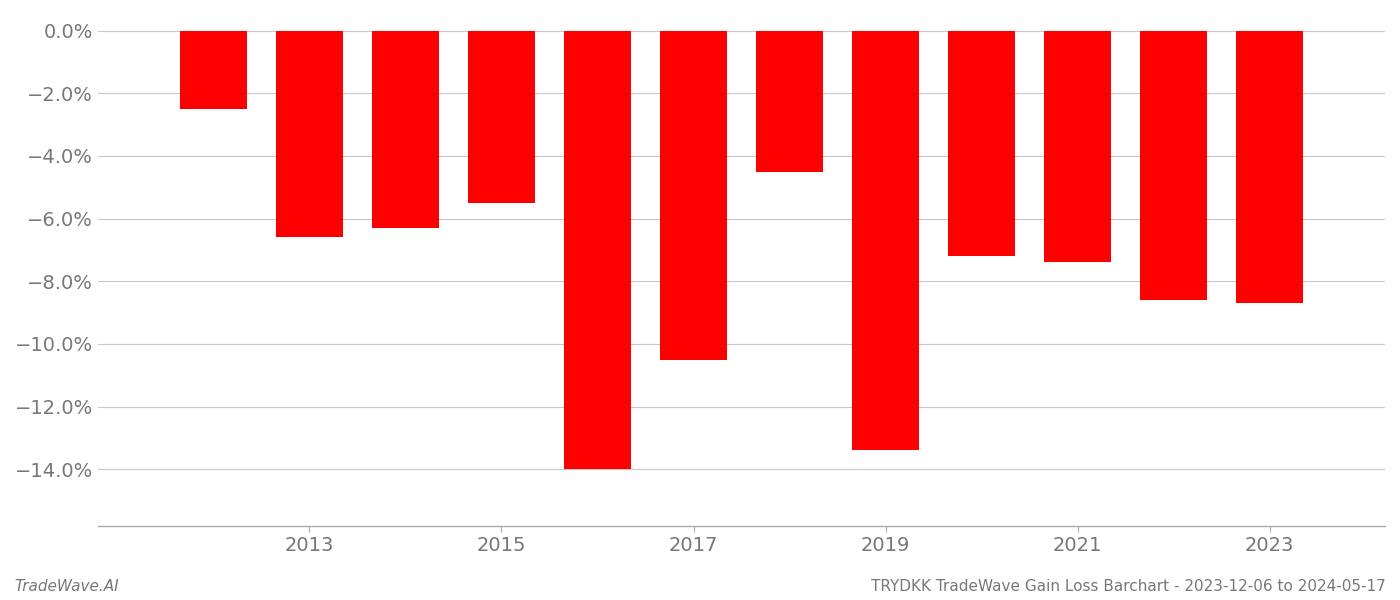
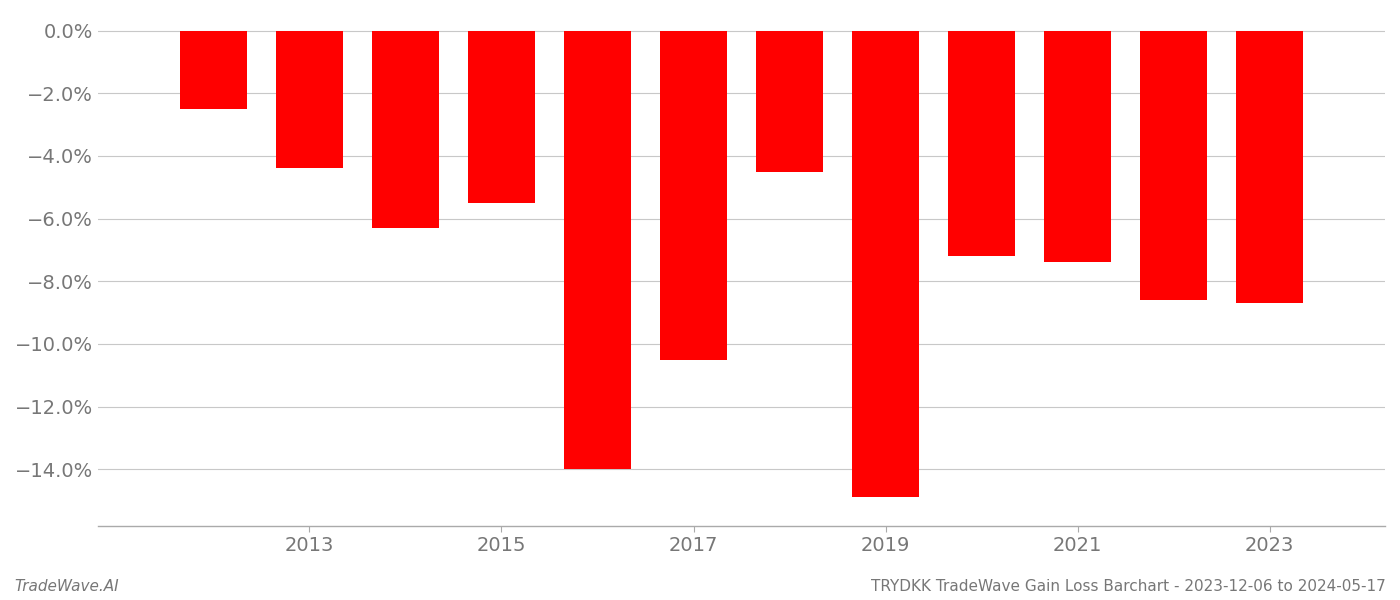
2013: -6.6% -> -4.4%
2019: -13.4% -> -14.9%
